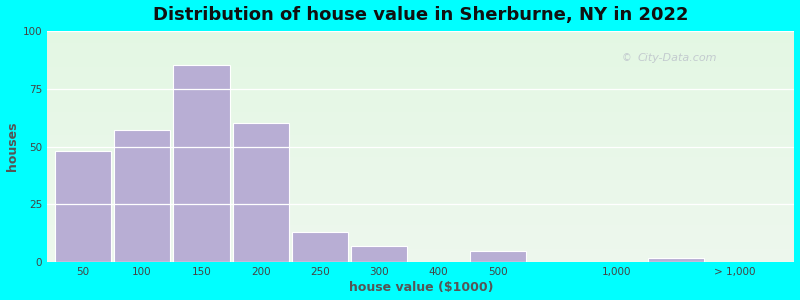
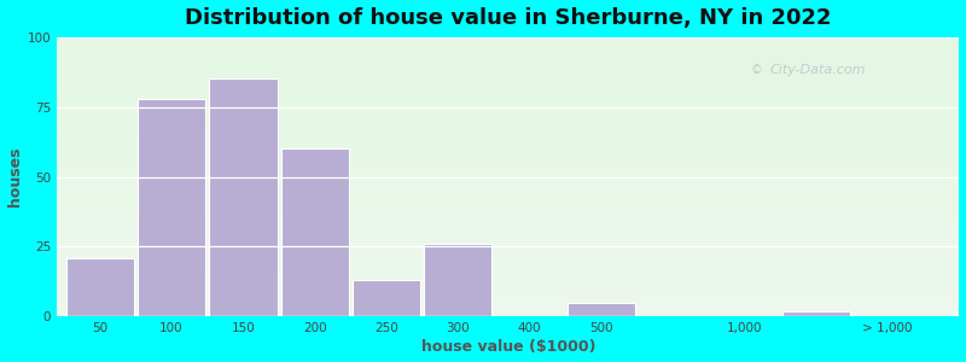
50: 48 -> 21
100: 57 -> 78
300: 7 -> 26
